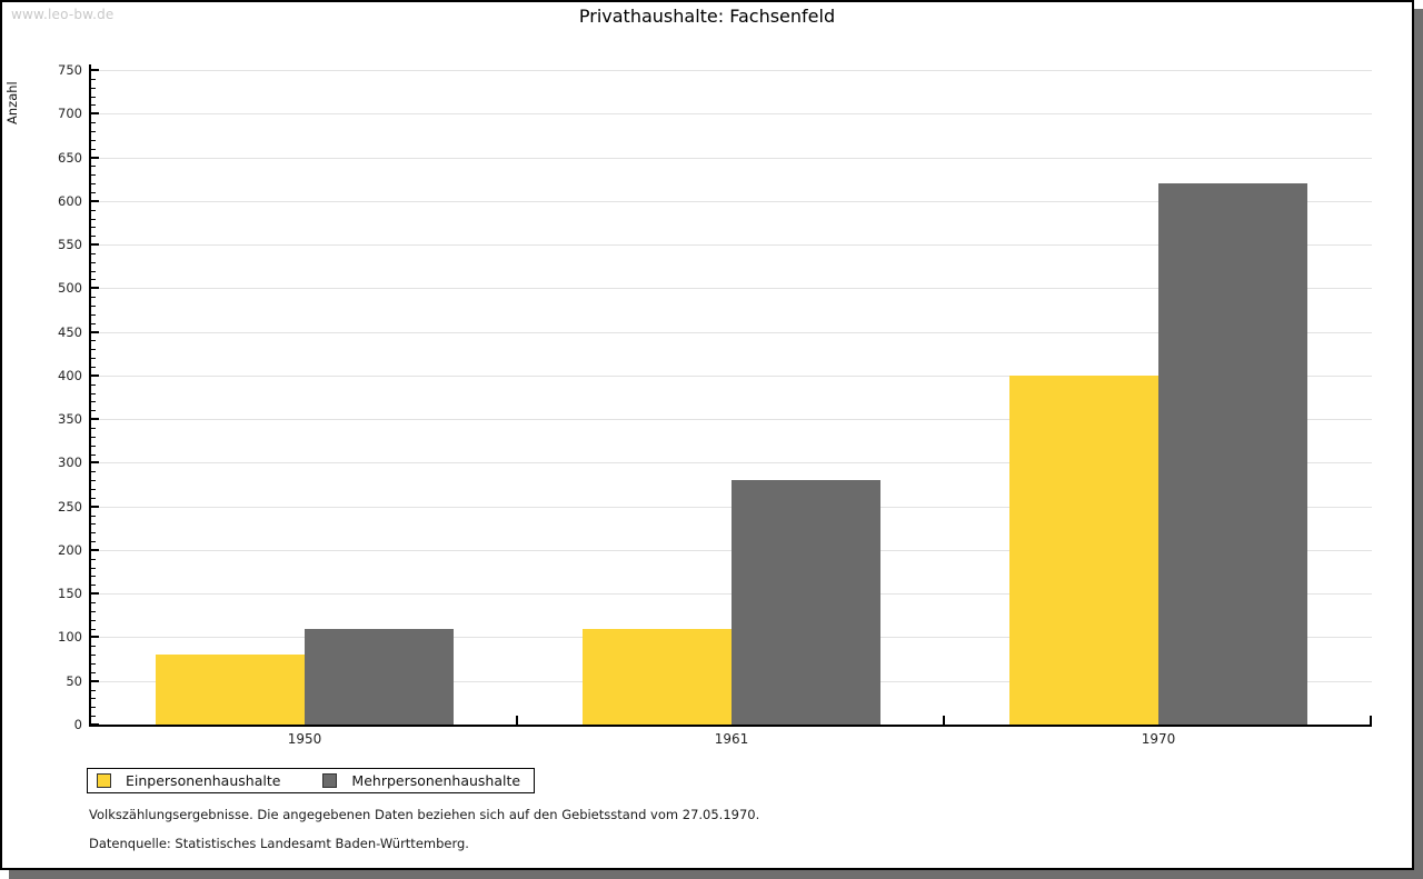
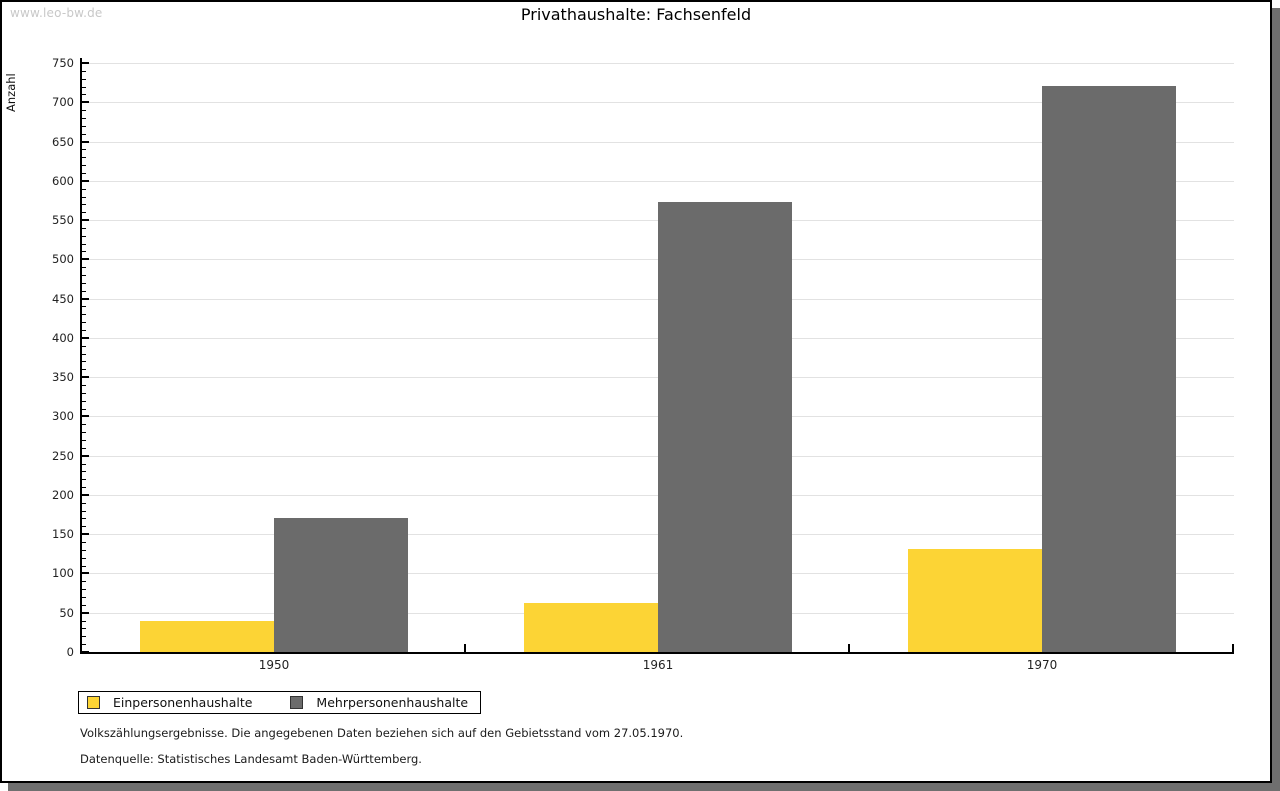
Einpersonenhaushalte/1950: 80 -> 40
Mehrpersonenhaushalte/1950: 110 -> 170
Einpersonenhaushalte/1961: 110 -> 60
Mehrpersonenhaushalte/1961: 280 -> 570
Einpersonenhaushalte/1970: 400 -> 130
Mehrpersonenhaushalte/1970: 620 -> 720
